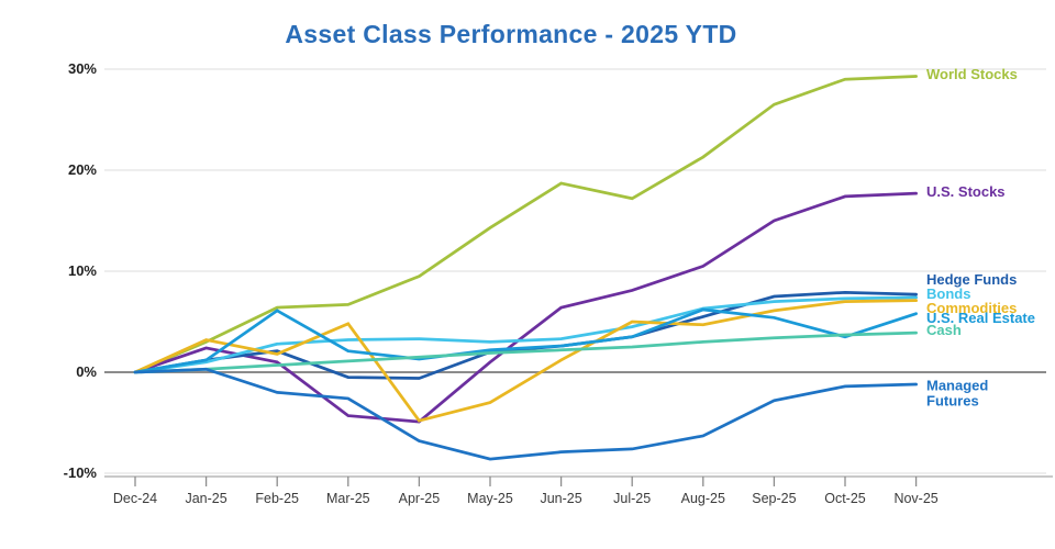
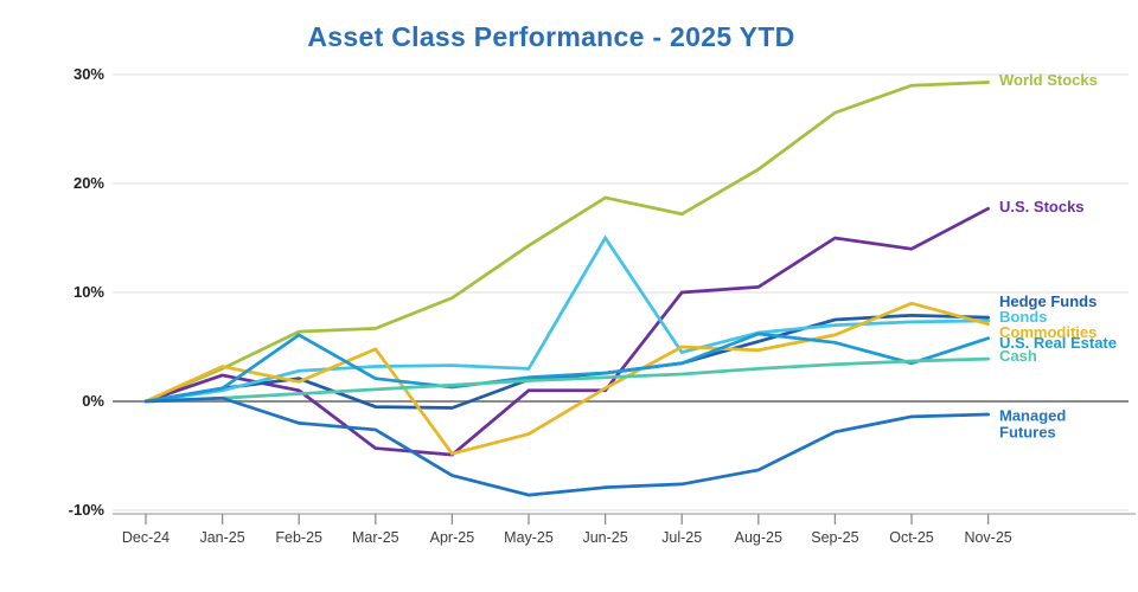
U.S. Stocks/Jun-25: 6% -> 1%
Bonds/Jun-25: 3% -> 15%
U.S. Stocks/Jul-25: 8% -> 10%
U.S. Stocks/Oct-25: 17% -> 14%
Commodities/Oct-25: 7% -> 9%
